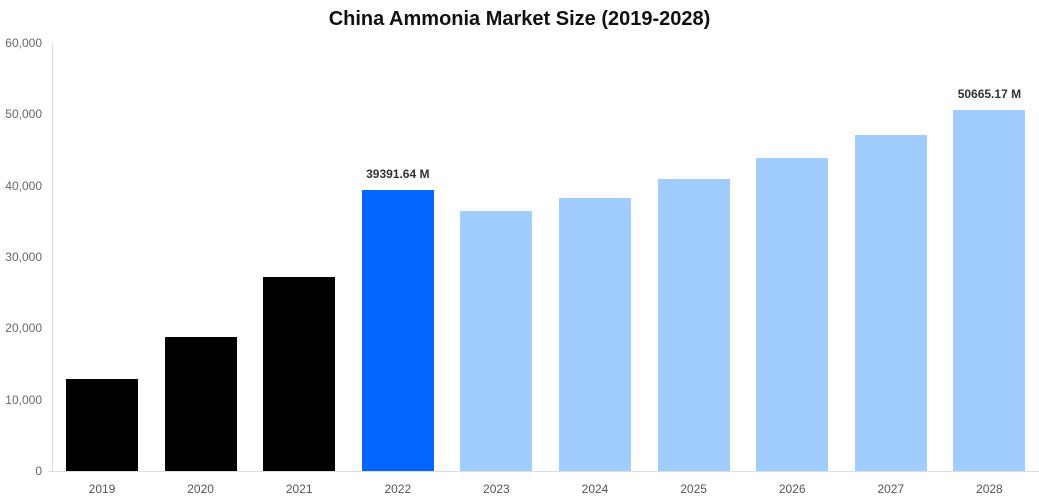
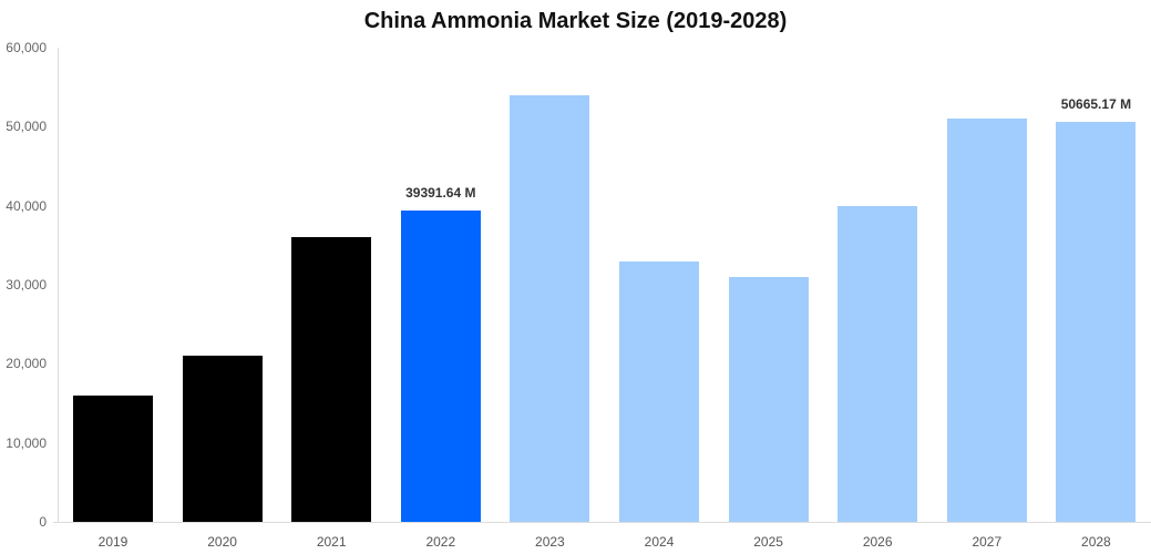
2019: 13000 -> 16000
2020: 19000 -> 21000
2021: 27000 -> 36000
2023: 36000 -> 54000
2024: 38000 -> 33000
2025: 41000 -> 31000
2026: 44000 -> 40000
2027: 47000 -> 51000
